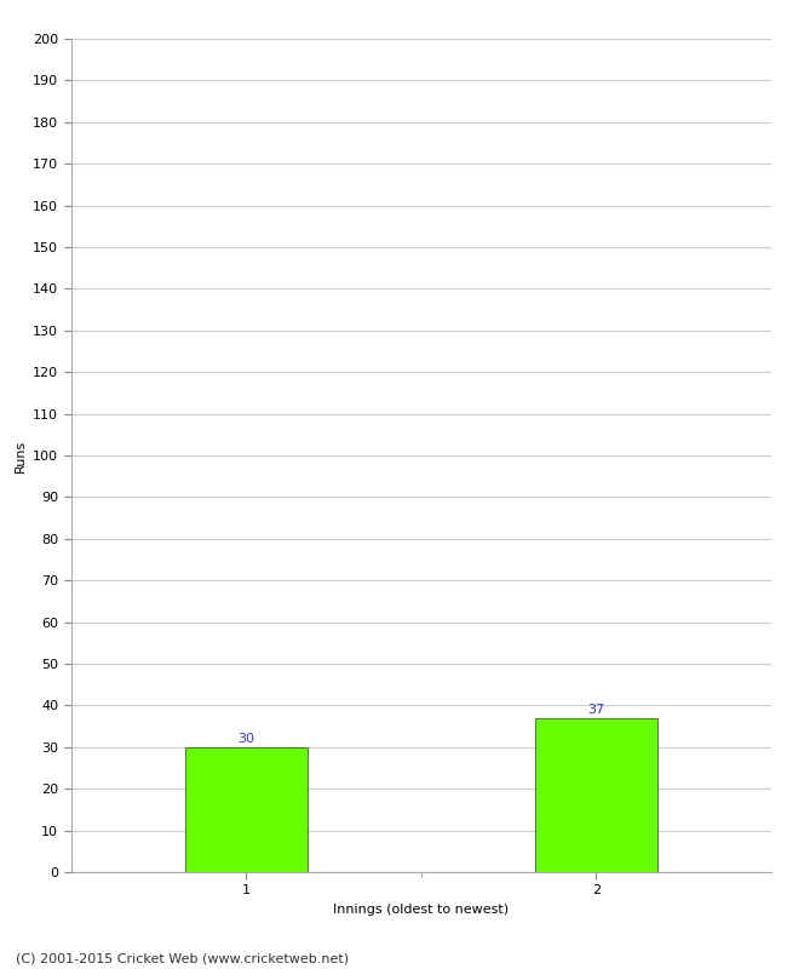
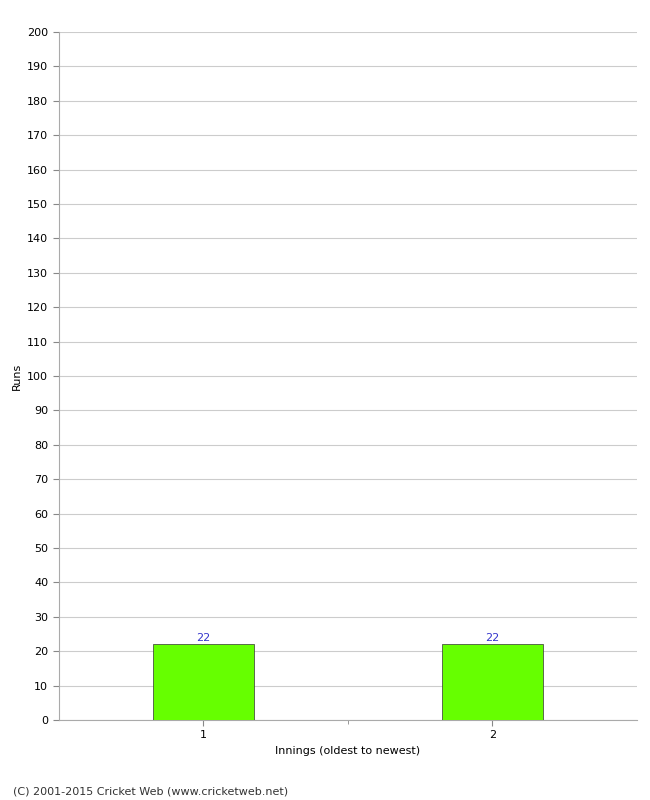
1: 30 -> 22
2: 37 -> 22
